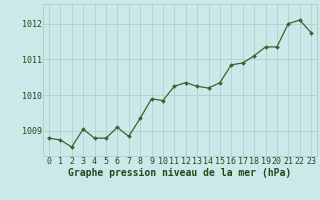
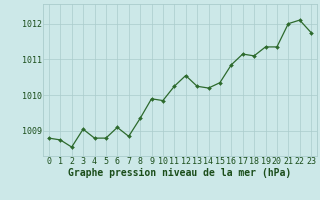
12: 1010.35 -> 1010.55
17: 1010.90 -> 1011.15
